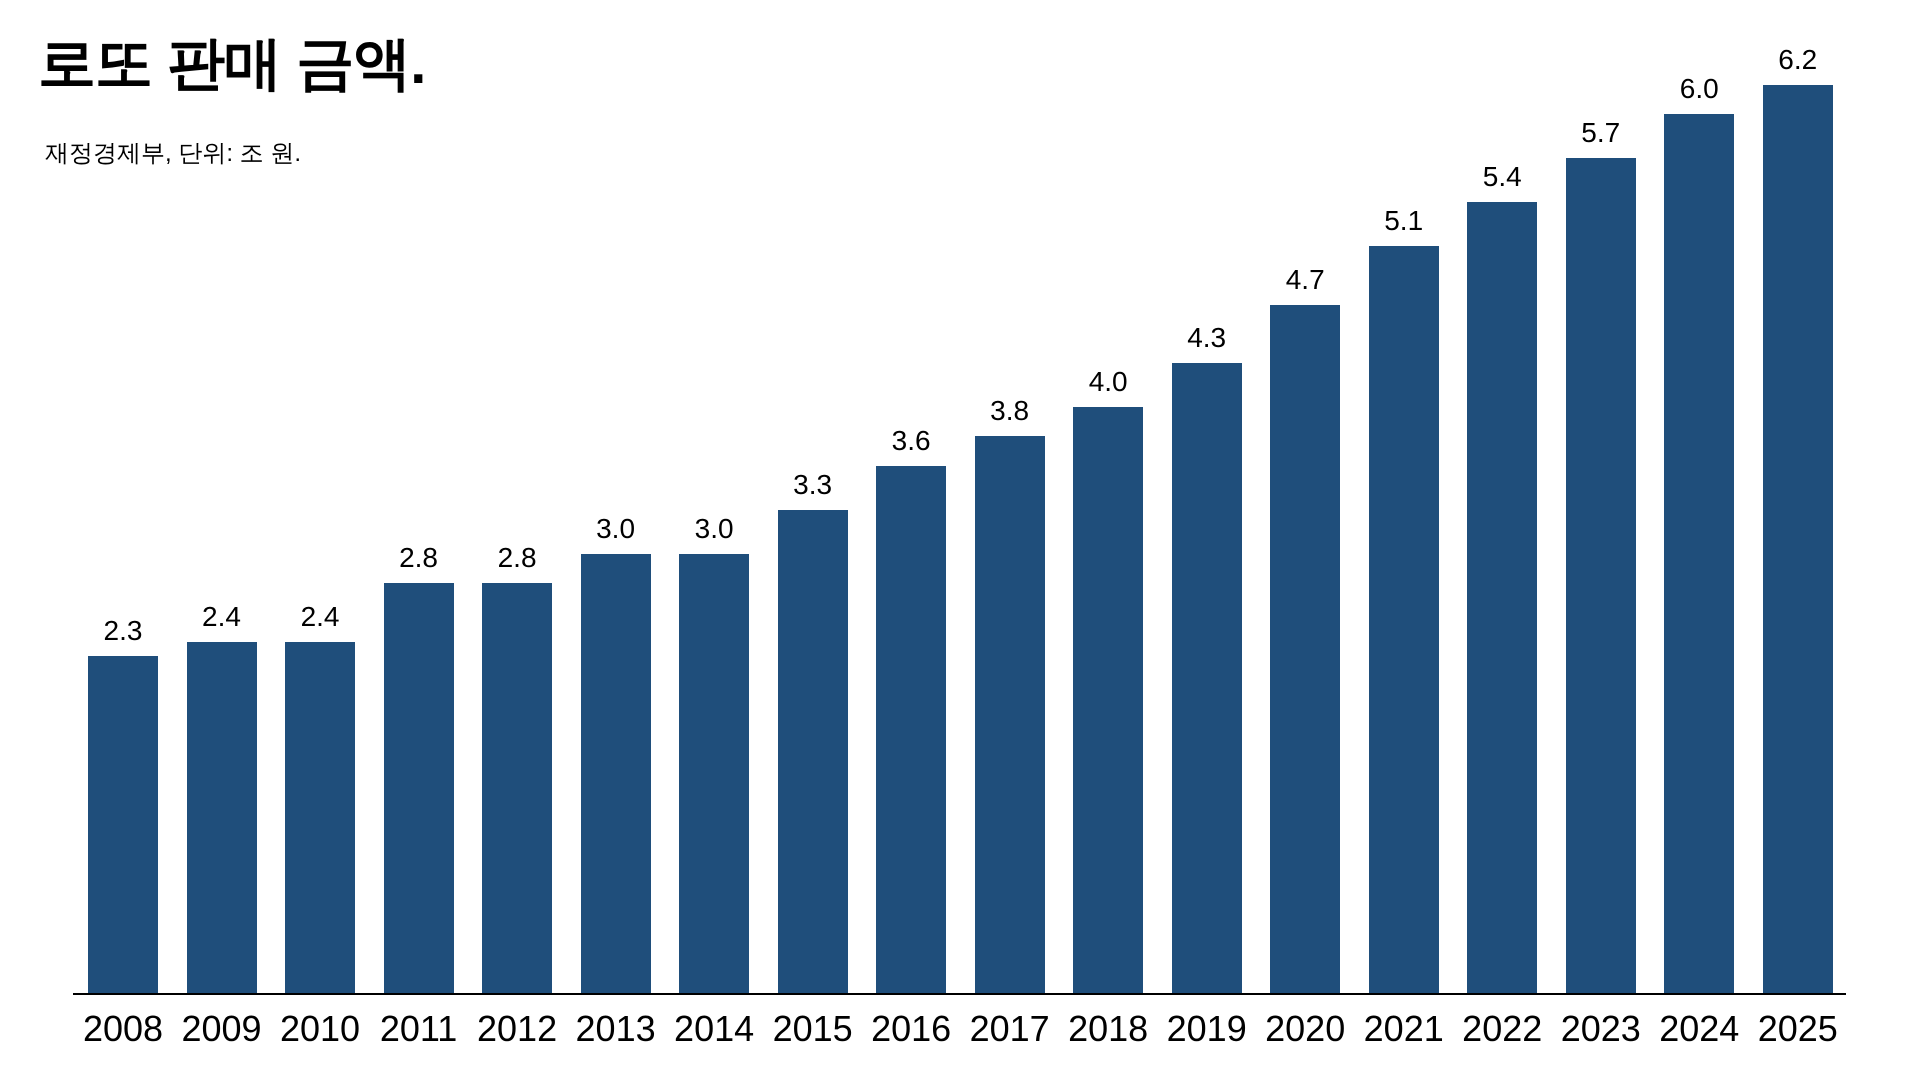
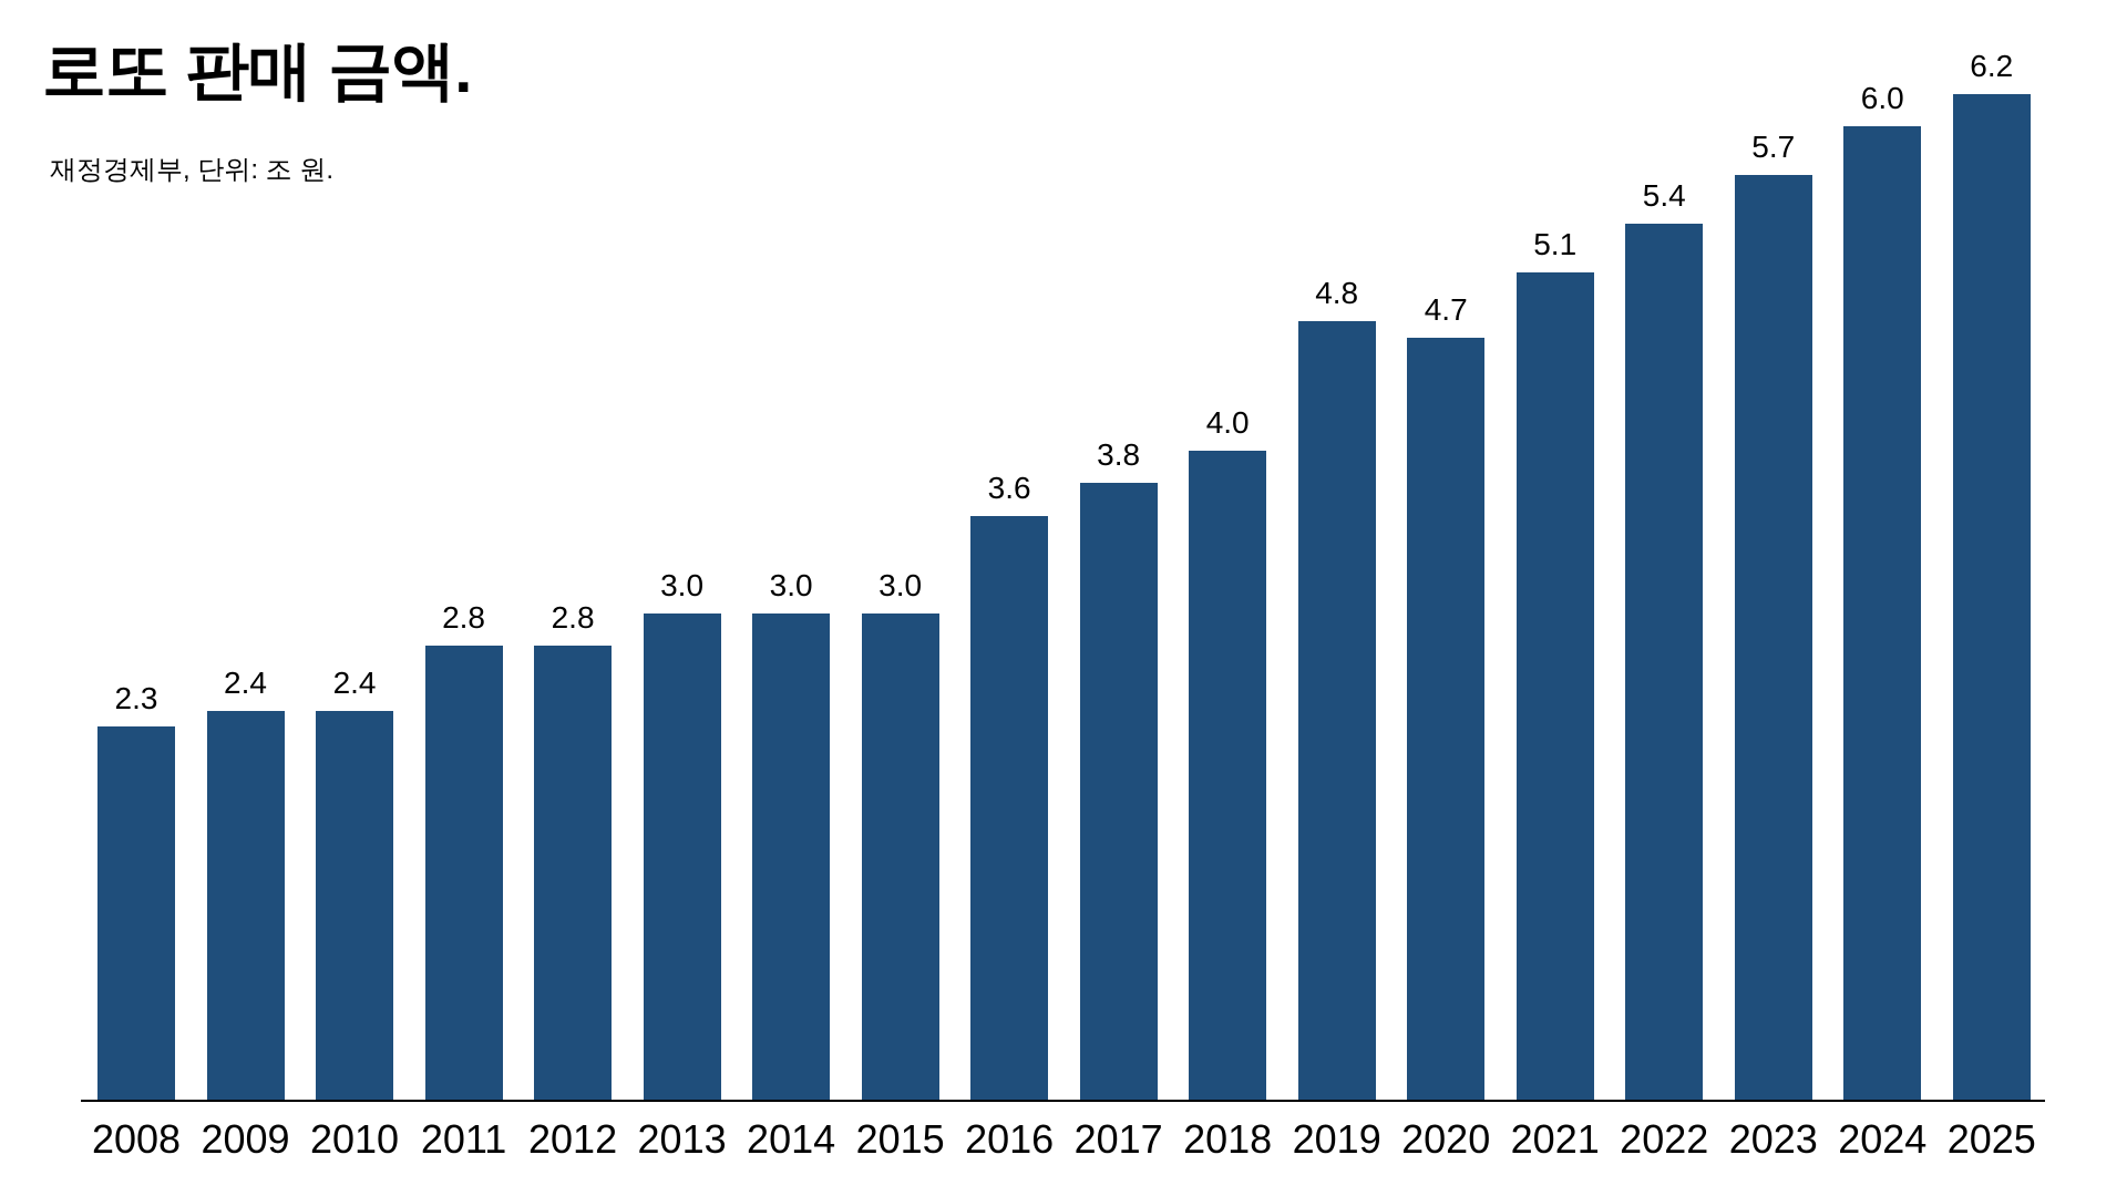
2015: 3.3 -> 3.0
2019: 4.3 -> 4.8
